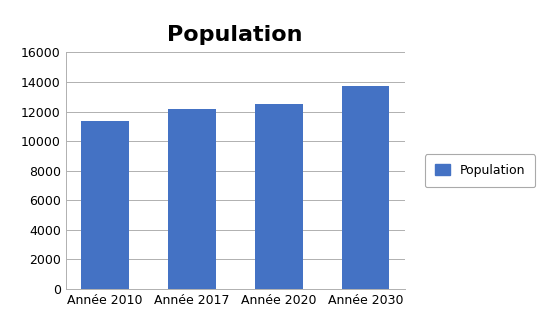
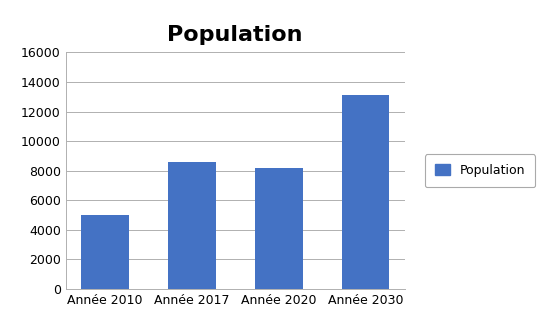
Année 2010: 11400 -> 5000
Année 2017: 12200 -> 8600
Année 2020: 12500 -> 8200
Année 2030: 13800 -> 13100
